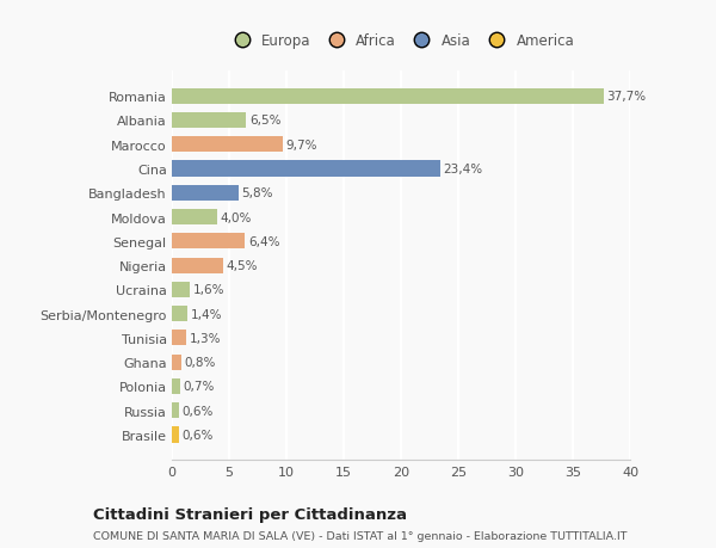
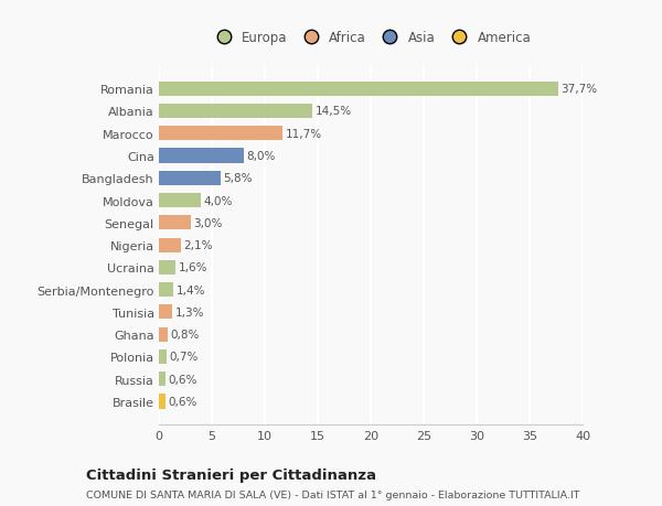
Albania: 6,5% -> 14,5%
Marocco: 9,7% -> 11,7%
Cina: 23,4% -> 8,0%
Senegal: 6,4% -> 3,0%
Nigeria: 4,5% -> 2,1%
